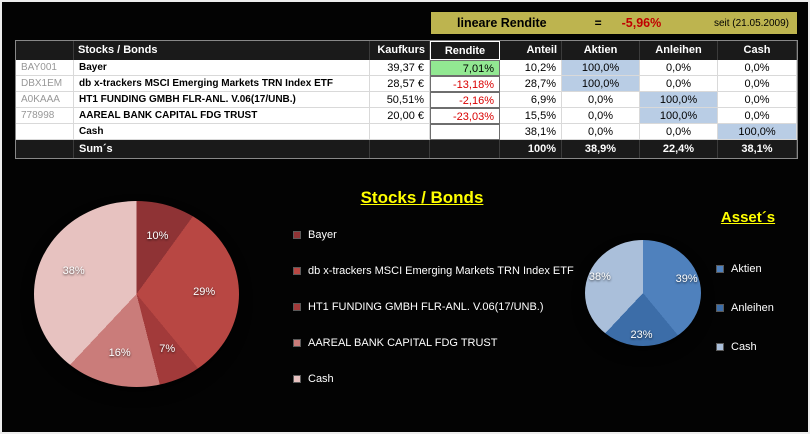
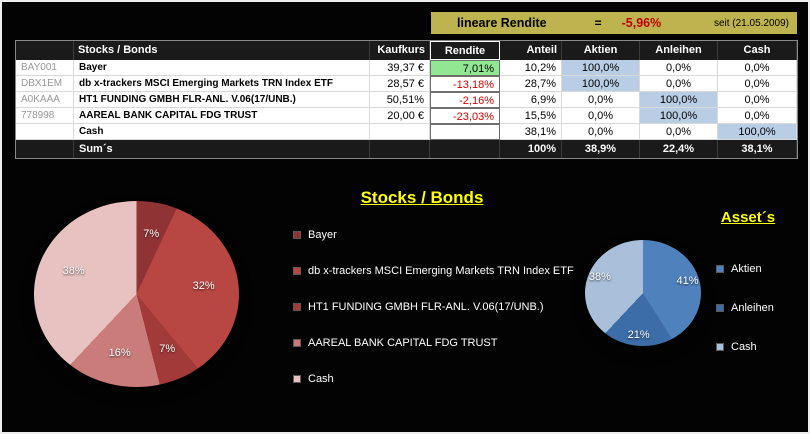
Stocks / Bonds/Bayer: 10% -> 7%
Stocks / Bonds/db x-trackers MSCI Emerging Markets TRN Index ETF: 29% -> 32%
Asset´s/Aktien: 39% -> 41%
Asset´s/Anleihen: 23% -> 21%
